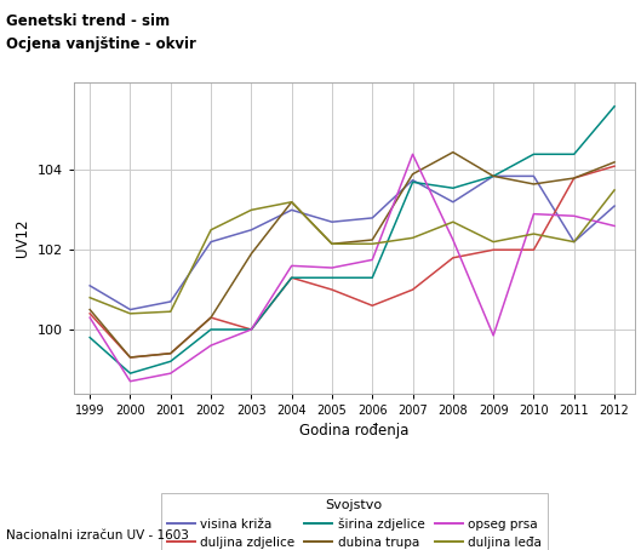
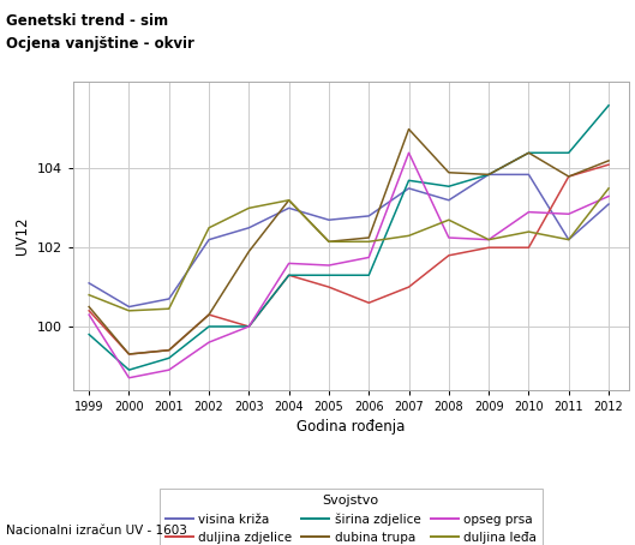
visina križa/2007: 103.75 -> 103.50
dubina trupa/2007: 103.90 -> 105.00
dubina trupa/2008: 104.45 -> 103.90
opseg prsa/2009: 99.85 -> 102.20
dubina trupa/2010: 103.65 -> 104.40
opseg prsa/2012: 102.60 -> 103.30
